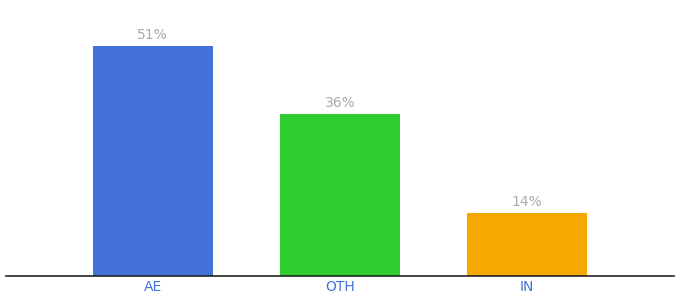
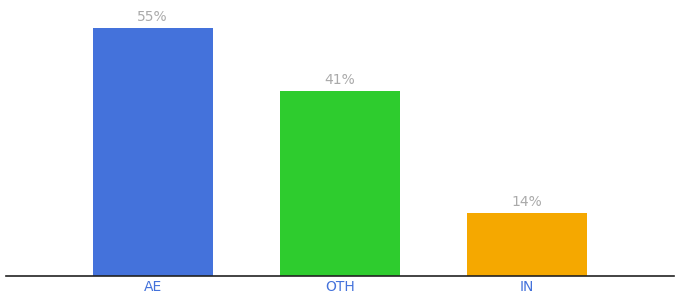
AE: 51% -> 55%
OTH: 36% -> 41%
